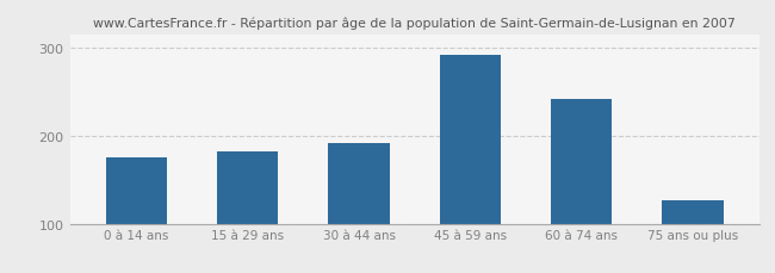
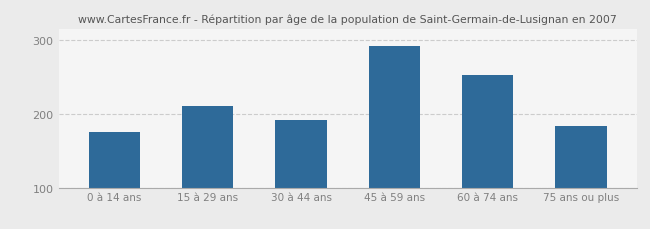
15 à 29 ans: 182 -> 210
60 à 74 ans: 242 -> 252
75 ans ou plus: 127 -> 184
